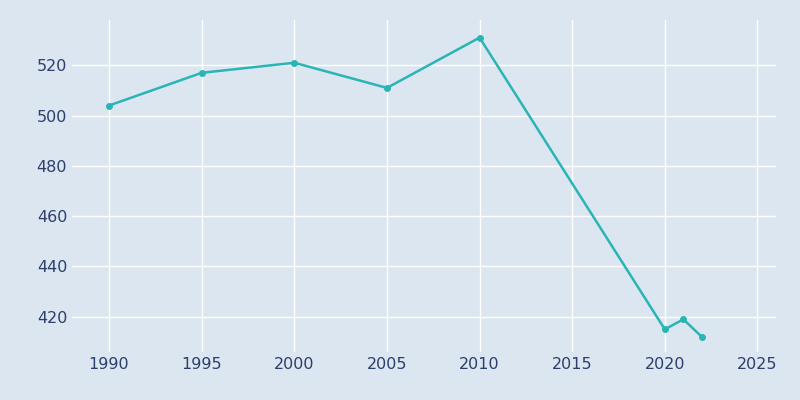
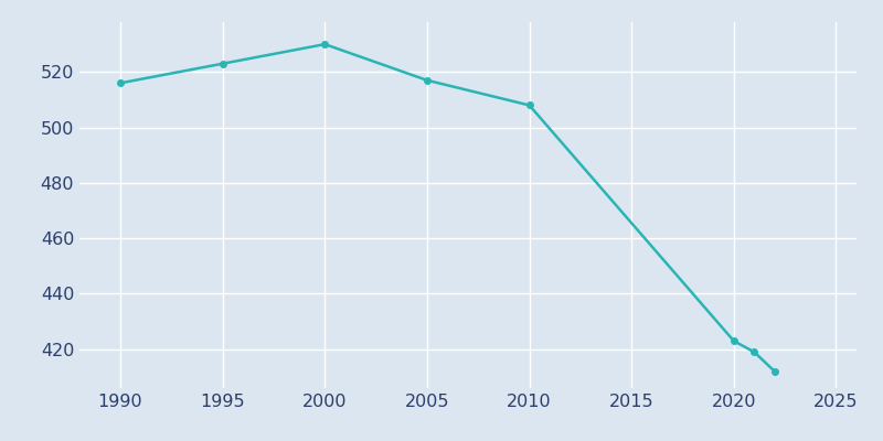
1990: 504 -> 516
1995: 517 -> 523
2000: 521 -> 530
2005: 511 -> 517
2010: 531 -> 508
2020: 415 -> 423
